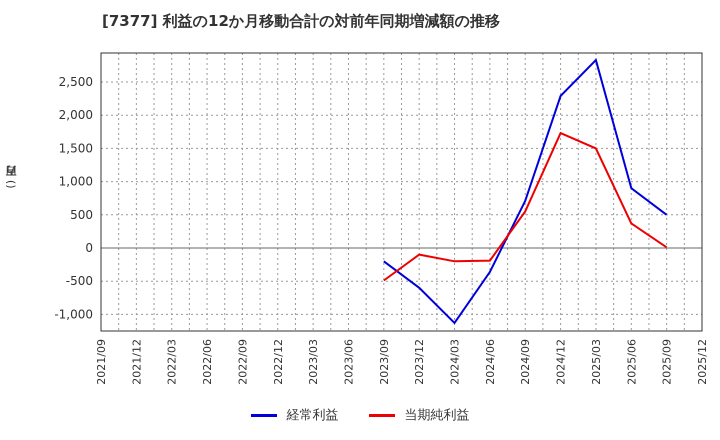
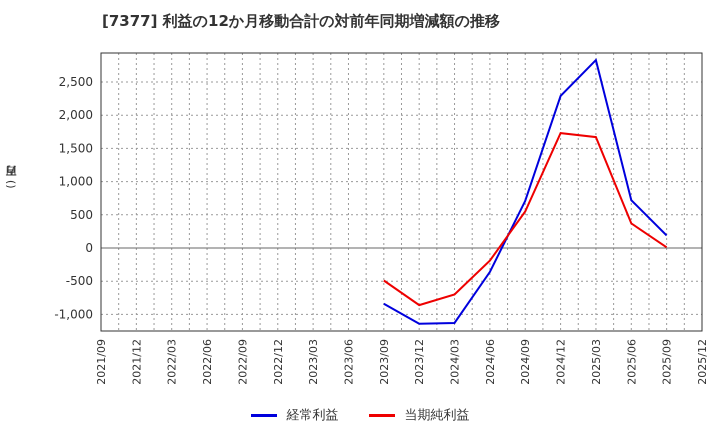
経常利益/2023/09: -200 -> -800
経常利益/2023/12: -600 -> -1100
当期純利益/2023/12: -100 -> -900
当期純利益/2024/03: -200 -> -700
当期純利益/2025/03: 1500 -> 1700
経常利益/2025/06: 900 -> 700
経常利益/2025/09: 500 -> 200
